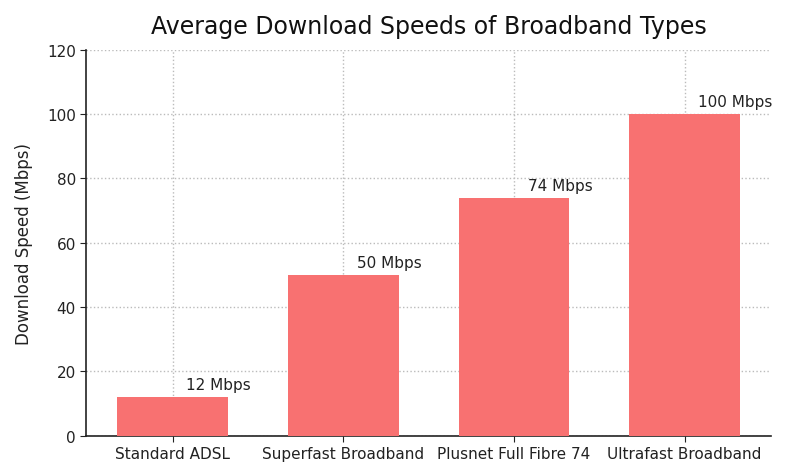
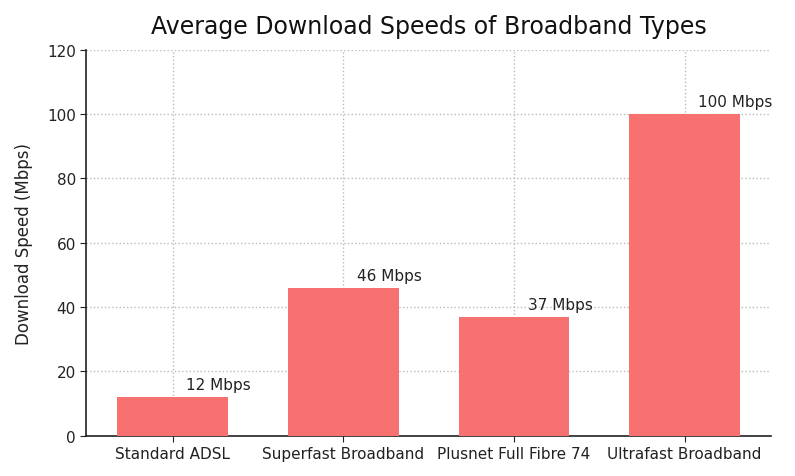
Superfast Broadband: 50 -> 46
Plusnet Full Fibre 74: 74 -> 37
